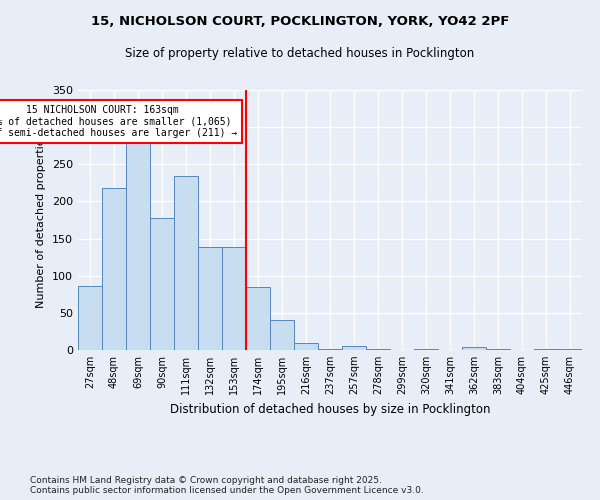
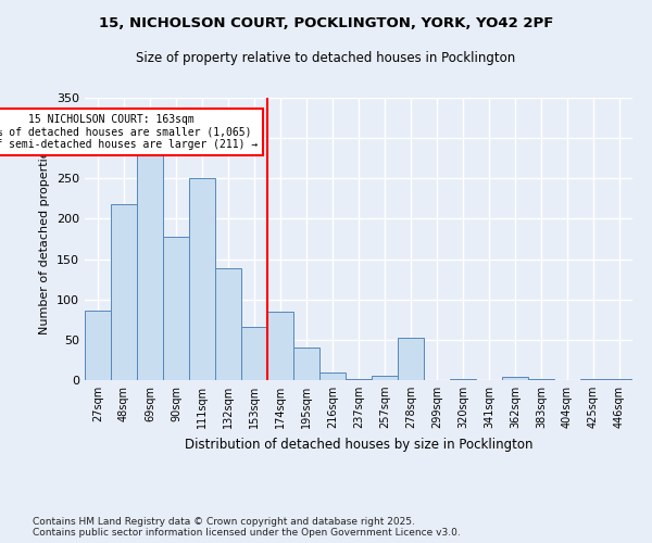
111sqm: 234 -> 250
153sqm: 138 -> 66
278sqm: 2 -> 52
